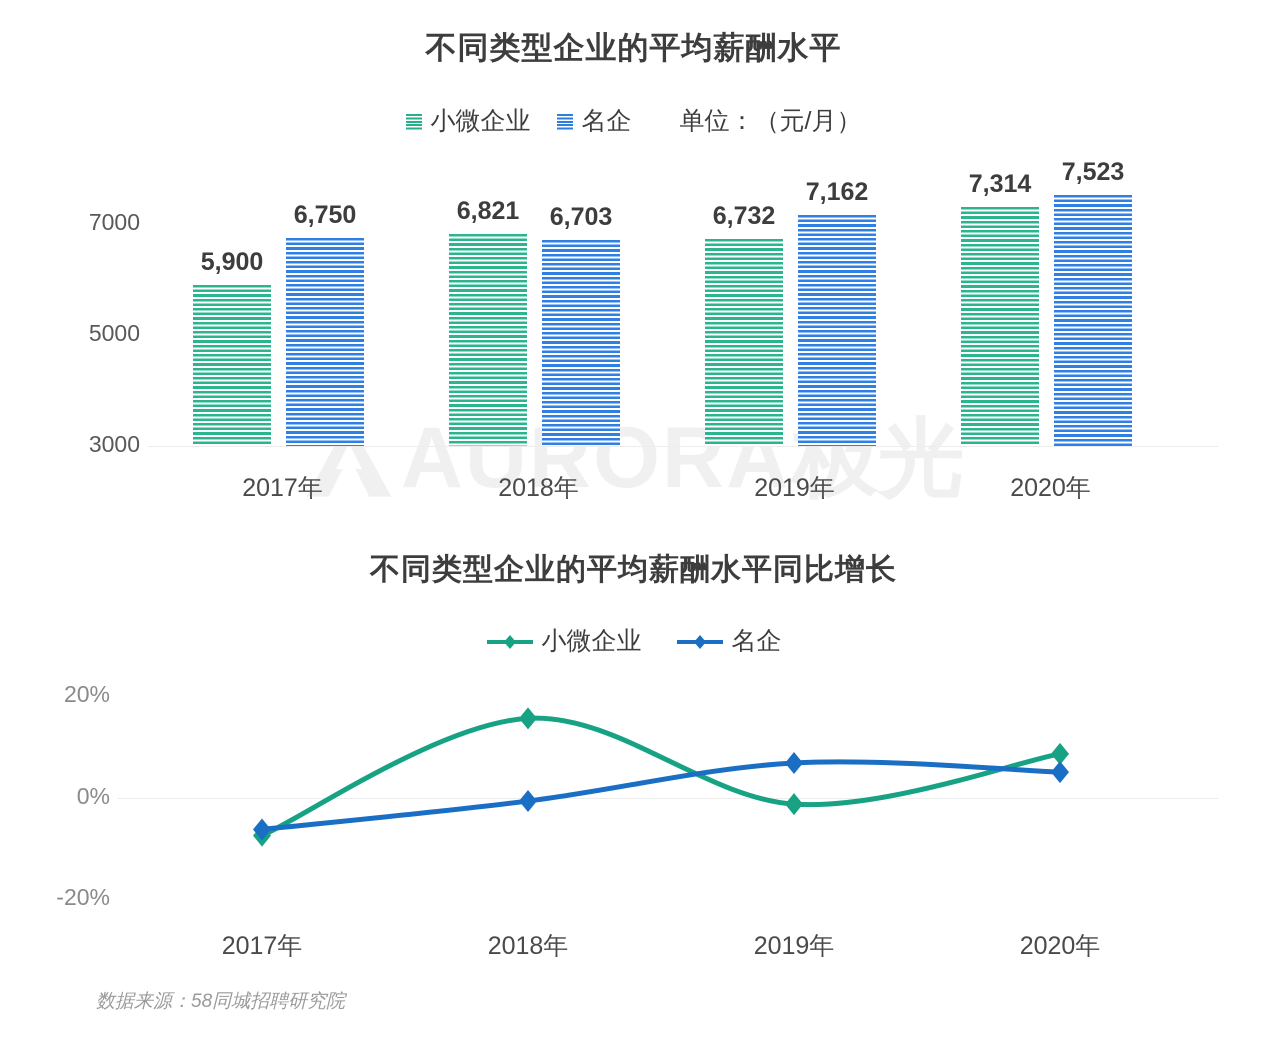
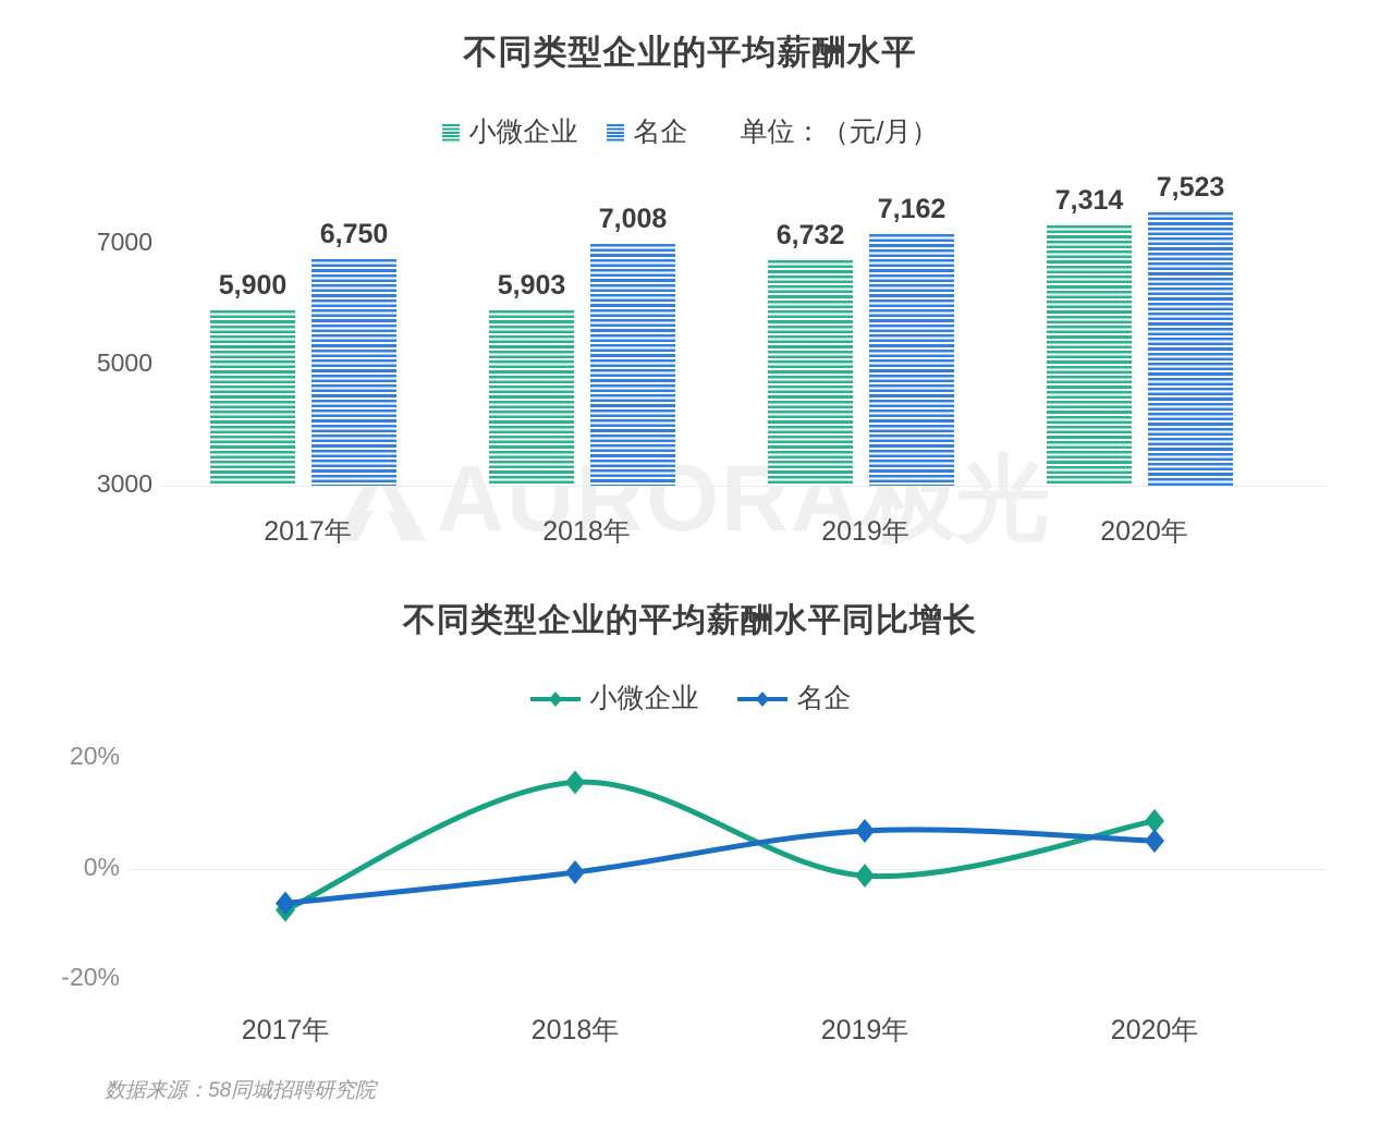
不同类型企业的平均薪酬水平/小微企业/2018年: 6,821 -> 5,903
不同类型企业的平均薪酬水平/名企/2018年: 6,703 -> 7,008
